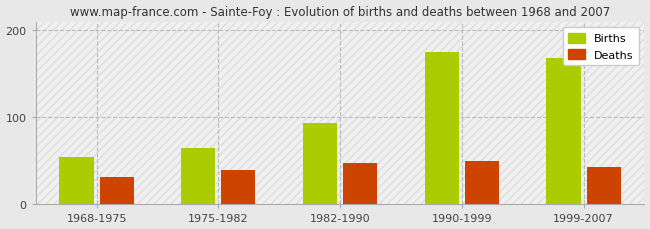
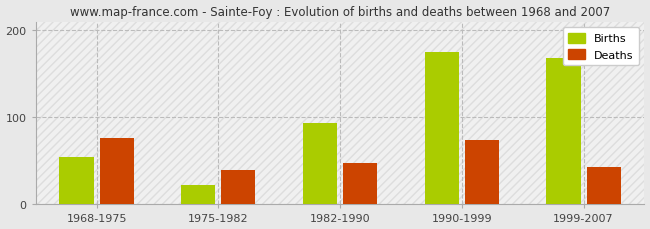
Deaths/1968-1975: 32 -> 76
Births/1975-1982: 65 -> 22
Deaths/1990-1999: 50 -> 74
